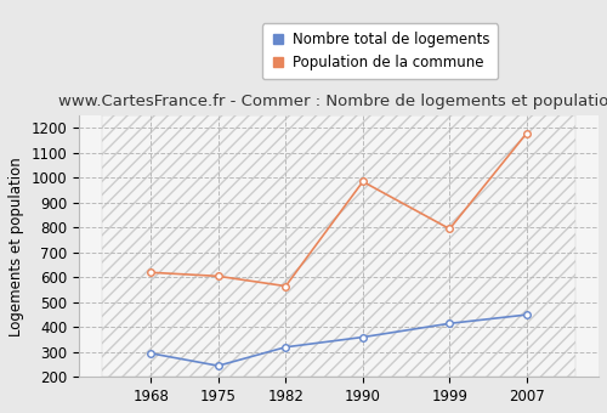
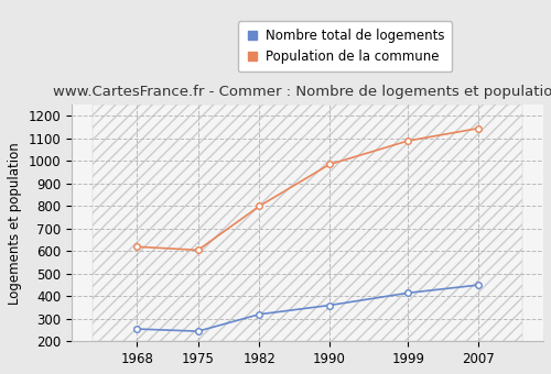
Nombre total de logements/1968: 295 -> 255
Population de la commune/1982: 565 -> 800
Population de la commune/1999: 795 -> 1090
Population de la commune/2007: 1180 -> 1145
